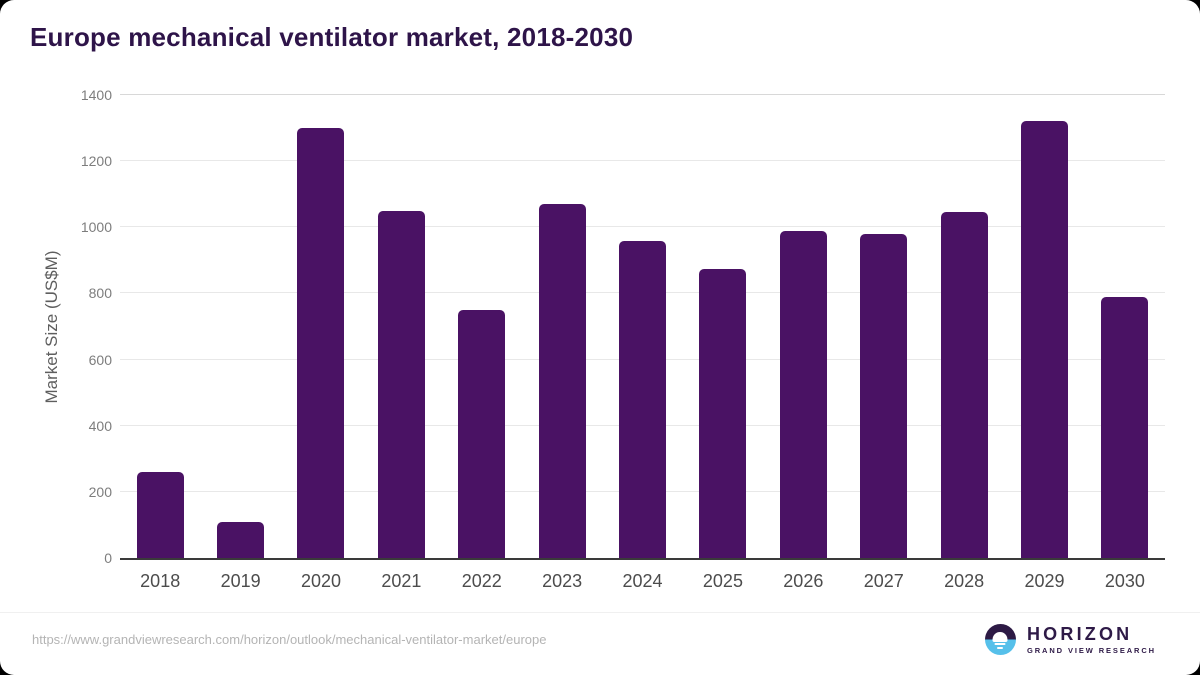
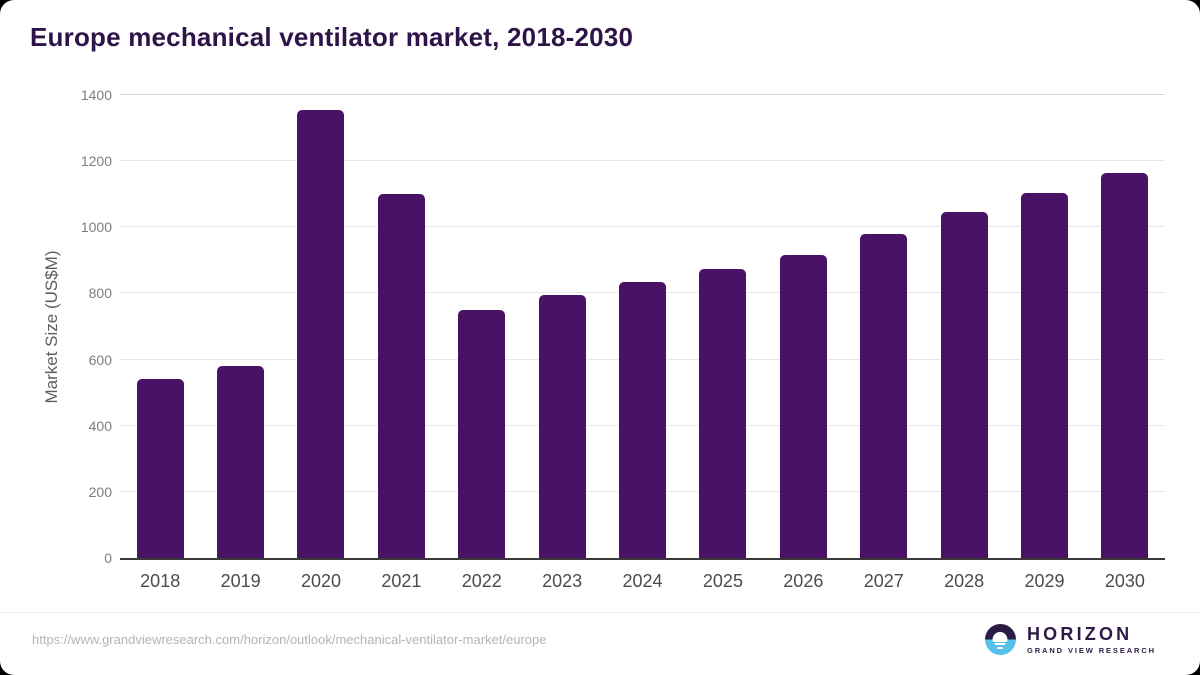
2018: 260 -> 540
2019: 110 -> 580
2020: 1300 -> 1360
2021: 1050 -> 1100
2023: 1070 -> 800
2024: 960 -> 840
2026: 990 -> 920
2029: 1320 -> 1100
2030: 790 -> 1160
